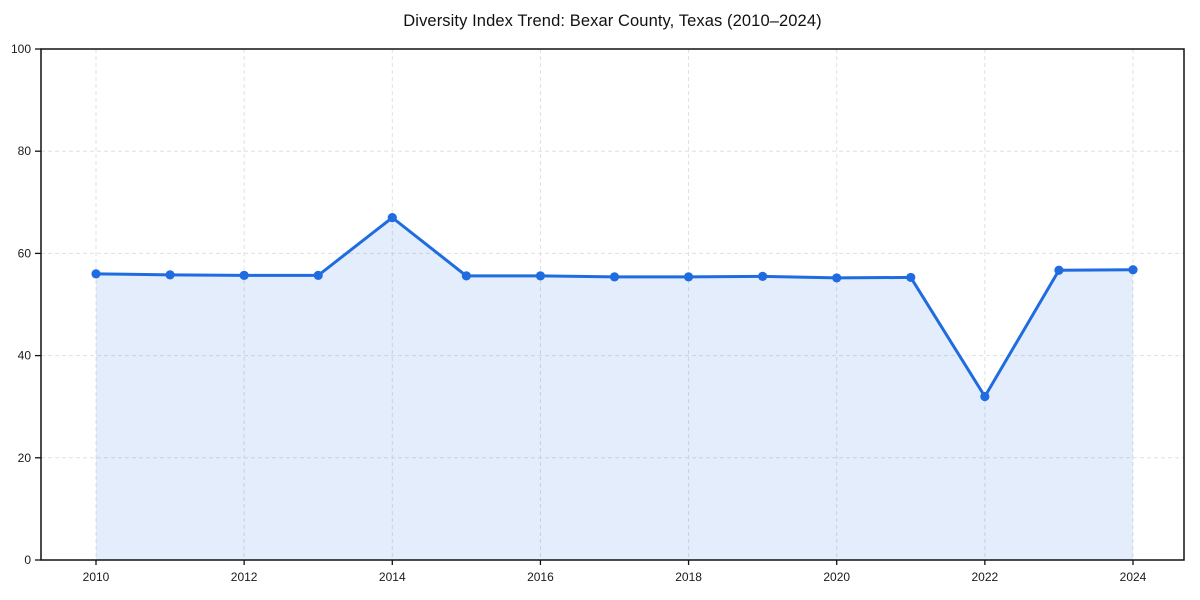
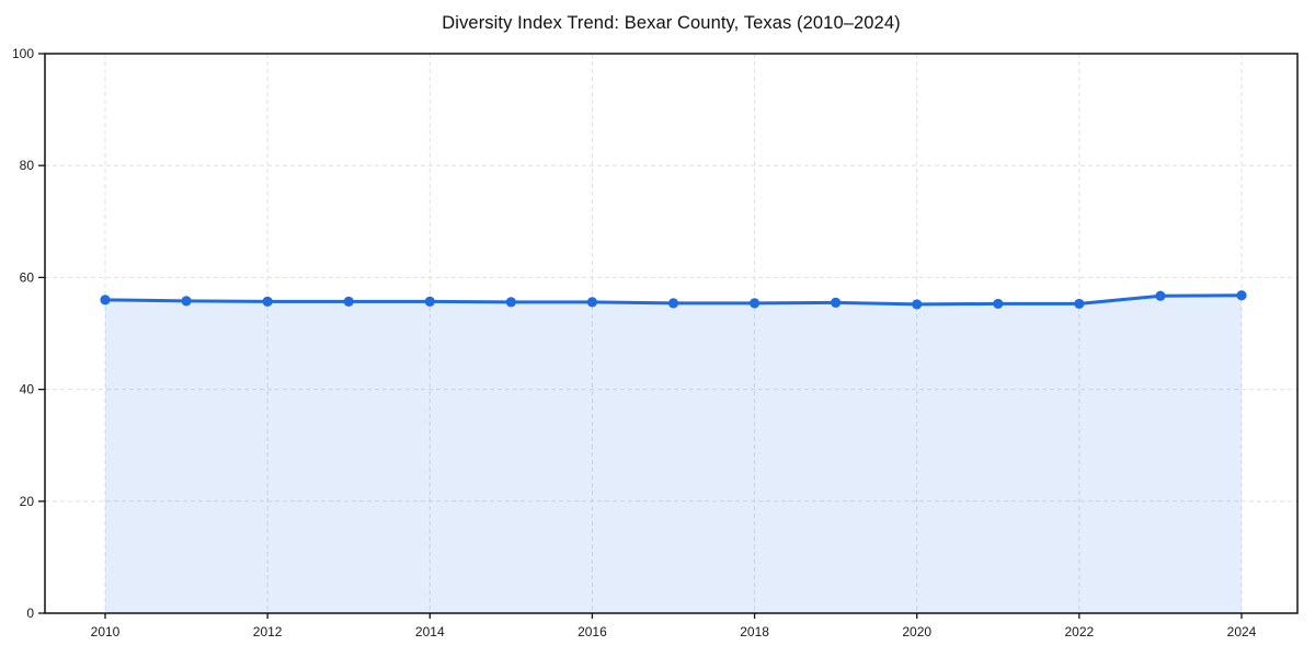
2014: 67 -> 56
2022: 32 -> 55
